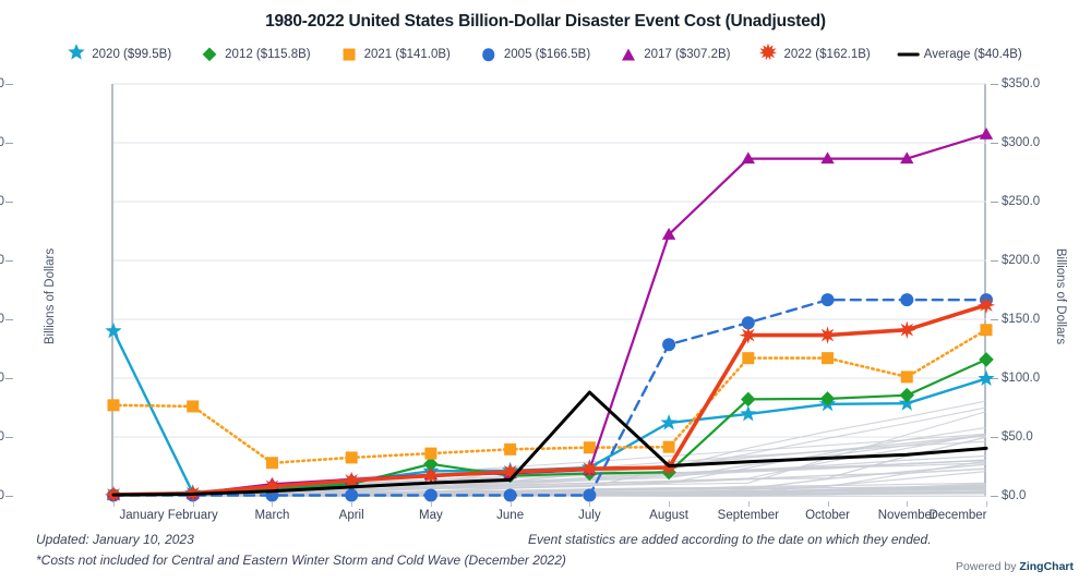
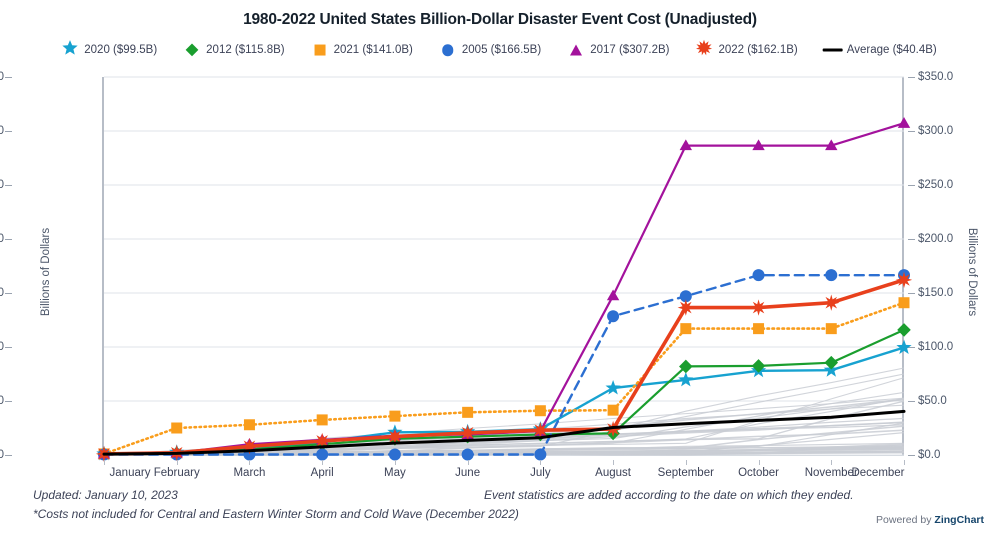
2020 ($99.5B)/January: $140 -> $1
2021 ($141.0B)/January: $77 -> $1
2021 ($141.0B)/February: $76 -> $25
2012 ($115.8B)/May: $27 -> $15
Average ($40.4B)/July: $88 -> $16
2017 ($307.2B)/August: $222 -> $148
2021 ($141.0B)/November: $101 -> $117
